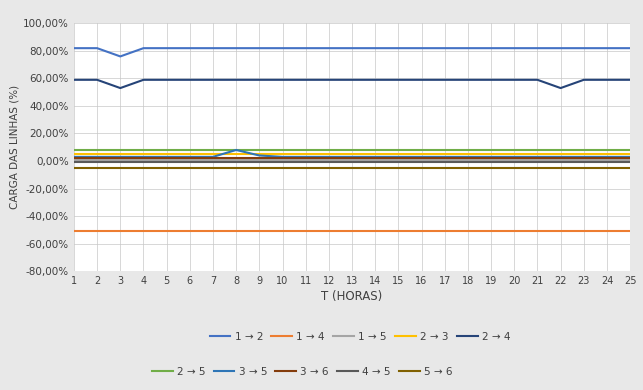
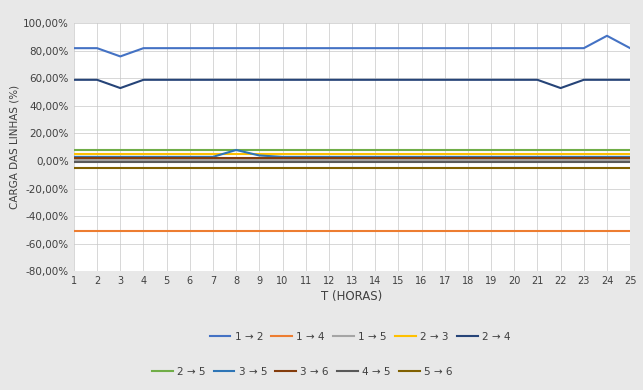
1 → 2/24: 82% -> 91%
